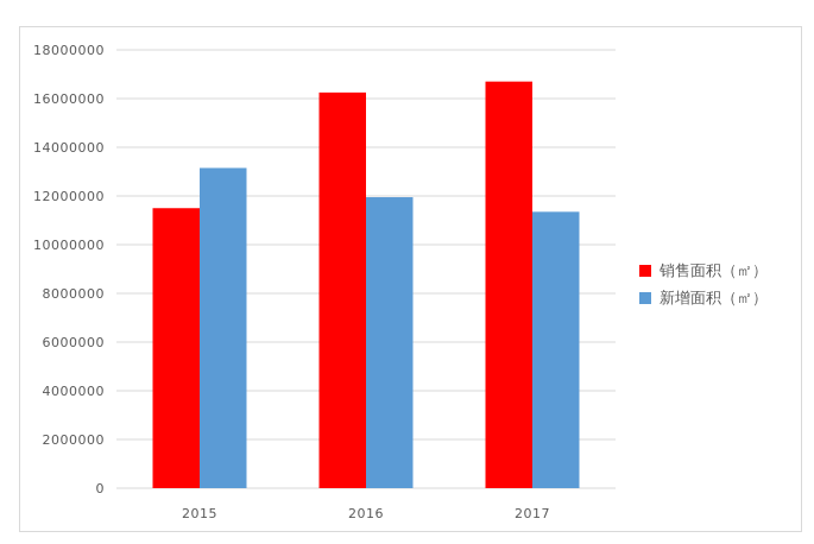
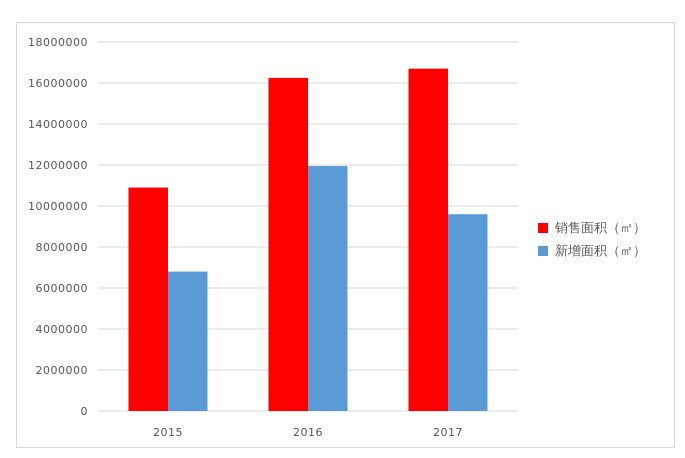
销售面积（㎡）/2015: 11500000 -> 10900000
新增面积（㎡）/2015: 13200000 -> 6800000
新增面积（㎡）/2017: 11400000 -> 9600000
